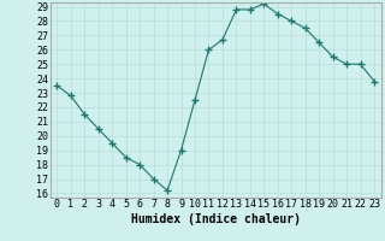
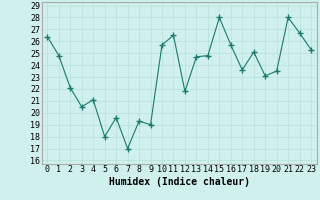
0: 23.5 -> 26.4
1: 22.8 -> 24.8
2: 21.5 -> 22.1
4: 19.5 -> 21.1
5: 18.5 -> 18.0
6: 18.0 -> 19.6
8: 16.2 -> 19.3
10: 22.5 -> 25.7
11: 26.0 -> 26.5
12: 26.7 -> 21.8
13: 28.8 -> 24.7
14: 28.8 -> 24.8
15: 29.2 -> 28.0
16: 28.5 -> 25.7
17: 28.0 -> 23.6
18: 27.5 -> 25.1
19: 26.5 -> 23.1
20: 25.5 -> 23.5
21: 25.0 -> 28.0
22: 25.0 -> 26.7
23: 23.8 -> 25.3
